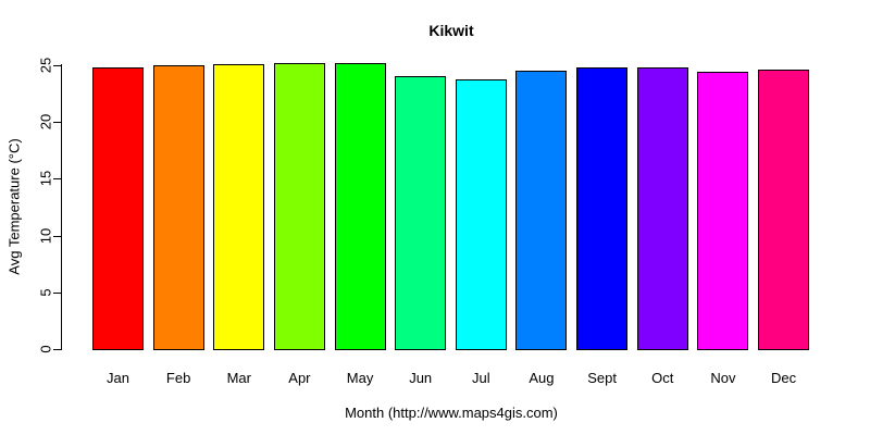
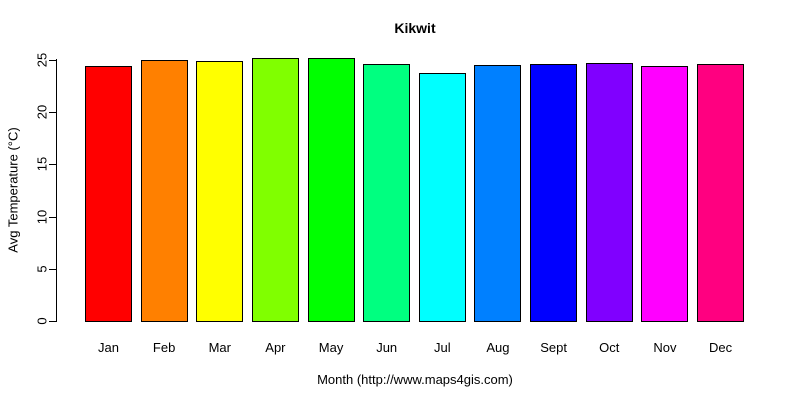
Jan: 24.8 -> 24.4
Mar: 25.1 -> 24.9
Jun: 24.0 -> 24.6
Sept: 24.8 -> 24.6
Oct: 24.8 -> 24.7
